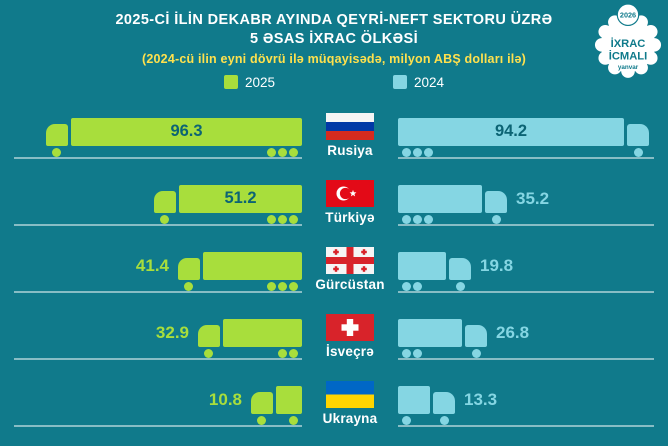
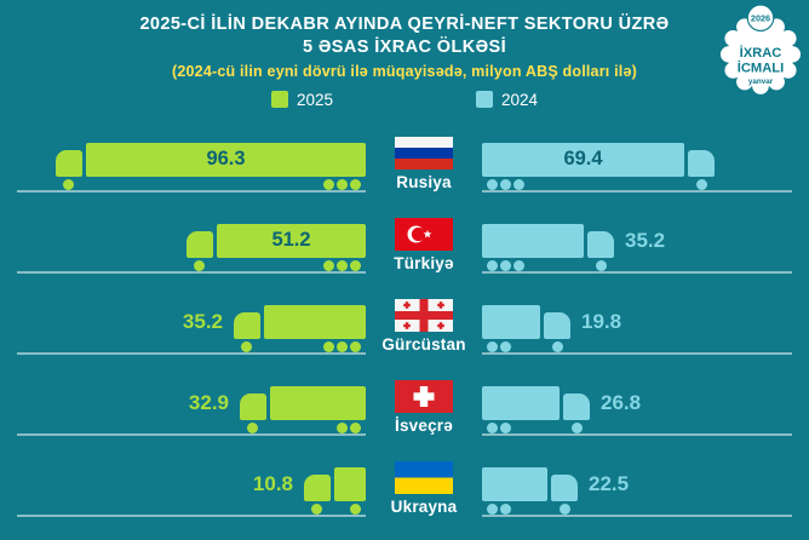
2024/Rusiya: 94.2 -> 69.4
2025/Gürcüstan: 41.4 -> 35.2
2024/Ukrayna: 13.3 -> 22.5
